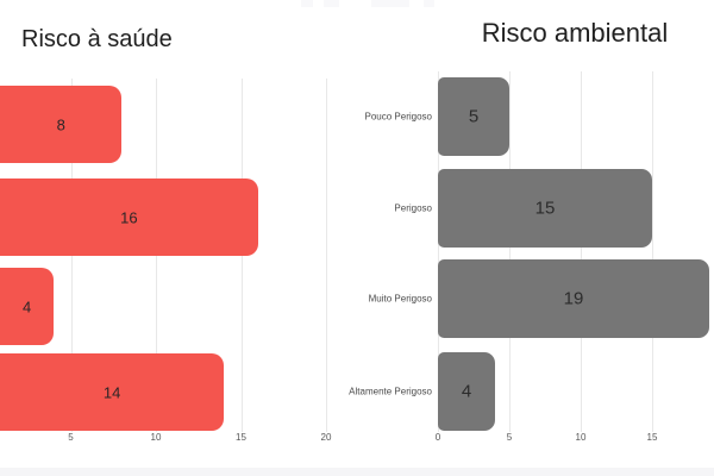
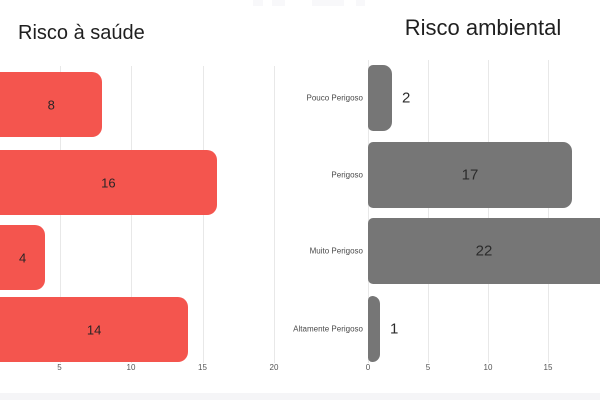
Risco ambiental/Pouco Perigoso: 5 -> 2
Risco ambiental/Perigoso: 15 -> 17
Risco ambiental/Muito Perigoso: 19 -> 22
Risco ambiental/Altamente Perigoso: 4 -> 1
